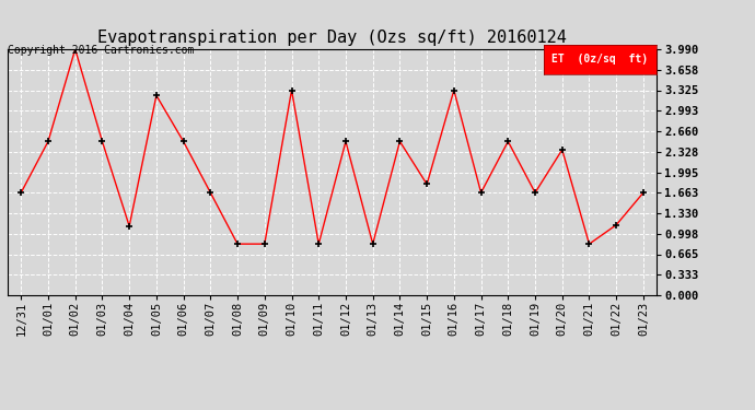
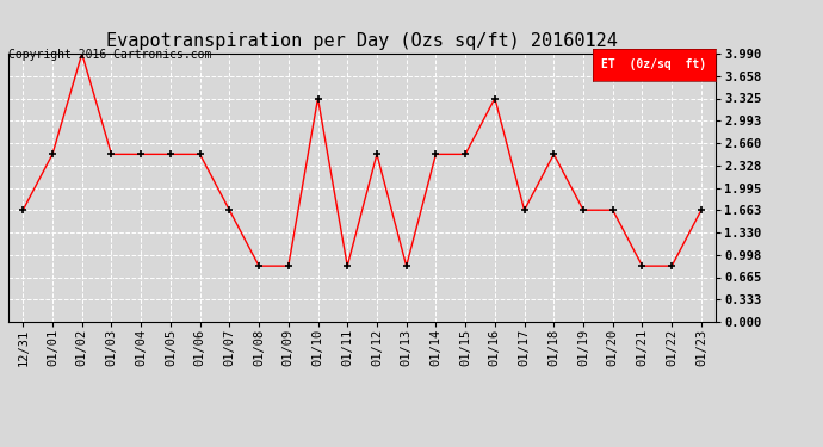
01/04: 1.12 -> 2.49
01/05: 3.24 -> 2.49
01/15: 1.80 -> 2.49
01/20: 2.36 -> 1.66
01/22: 1.14 -> 0.83
